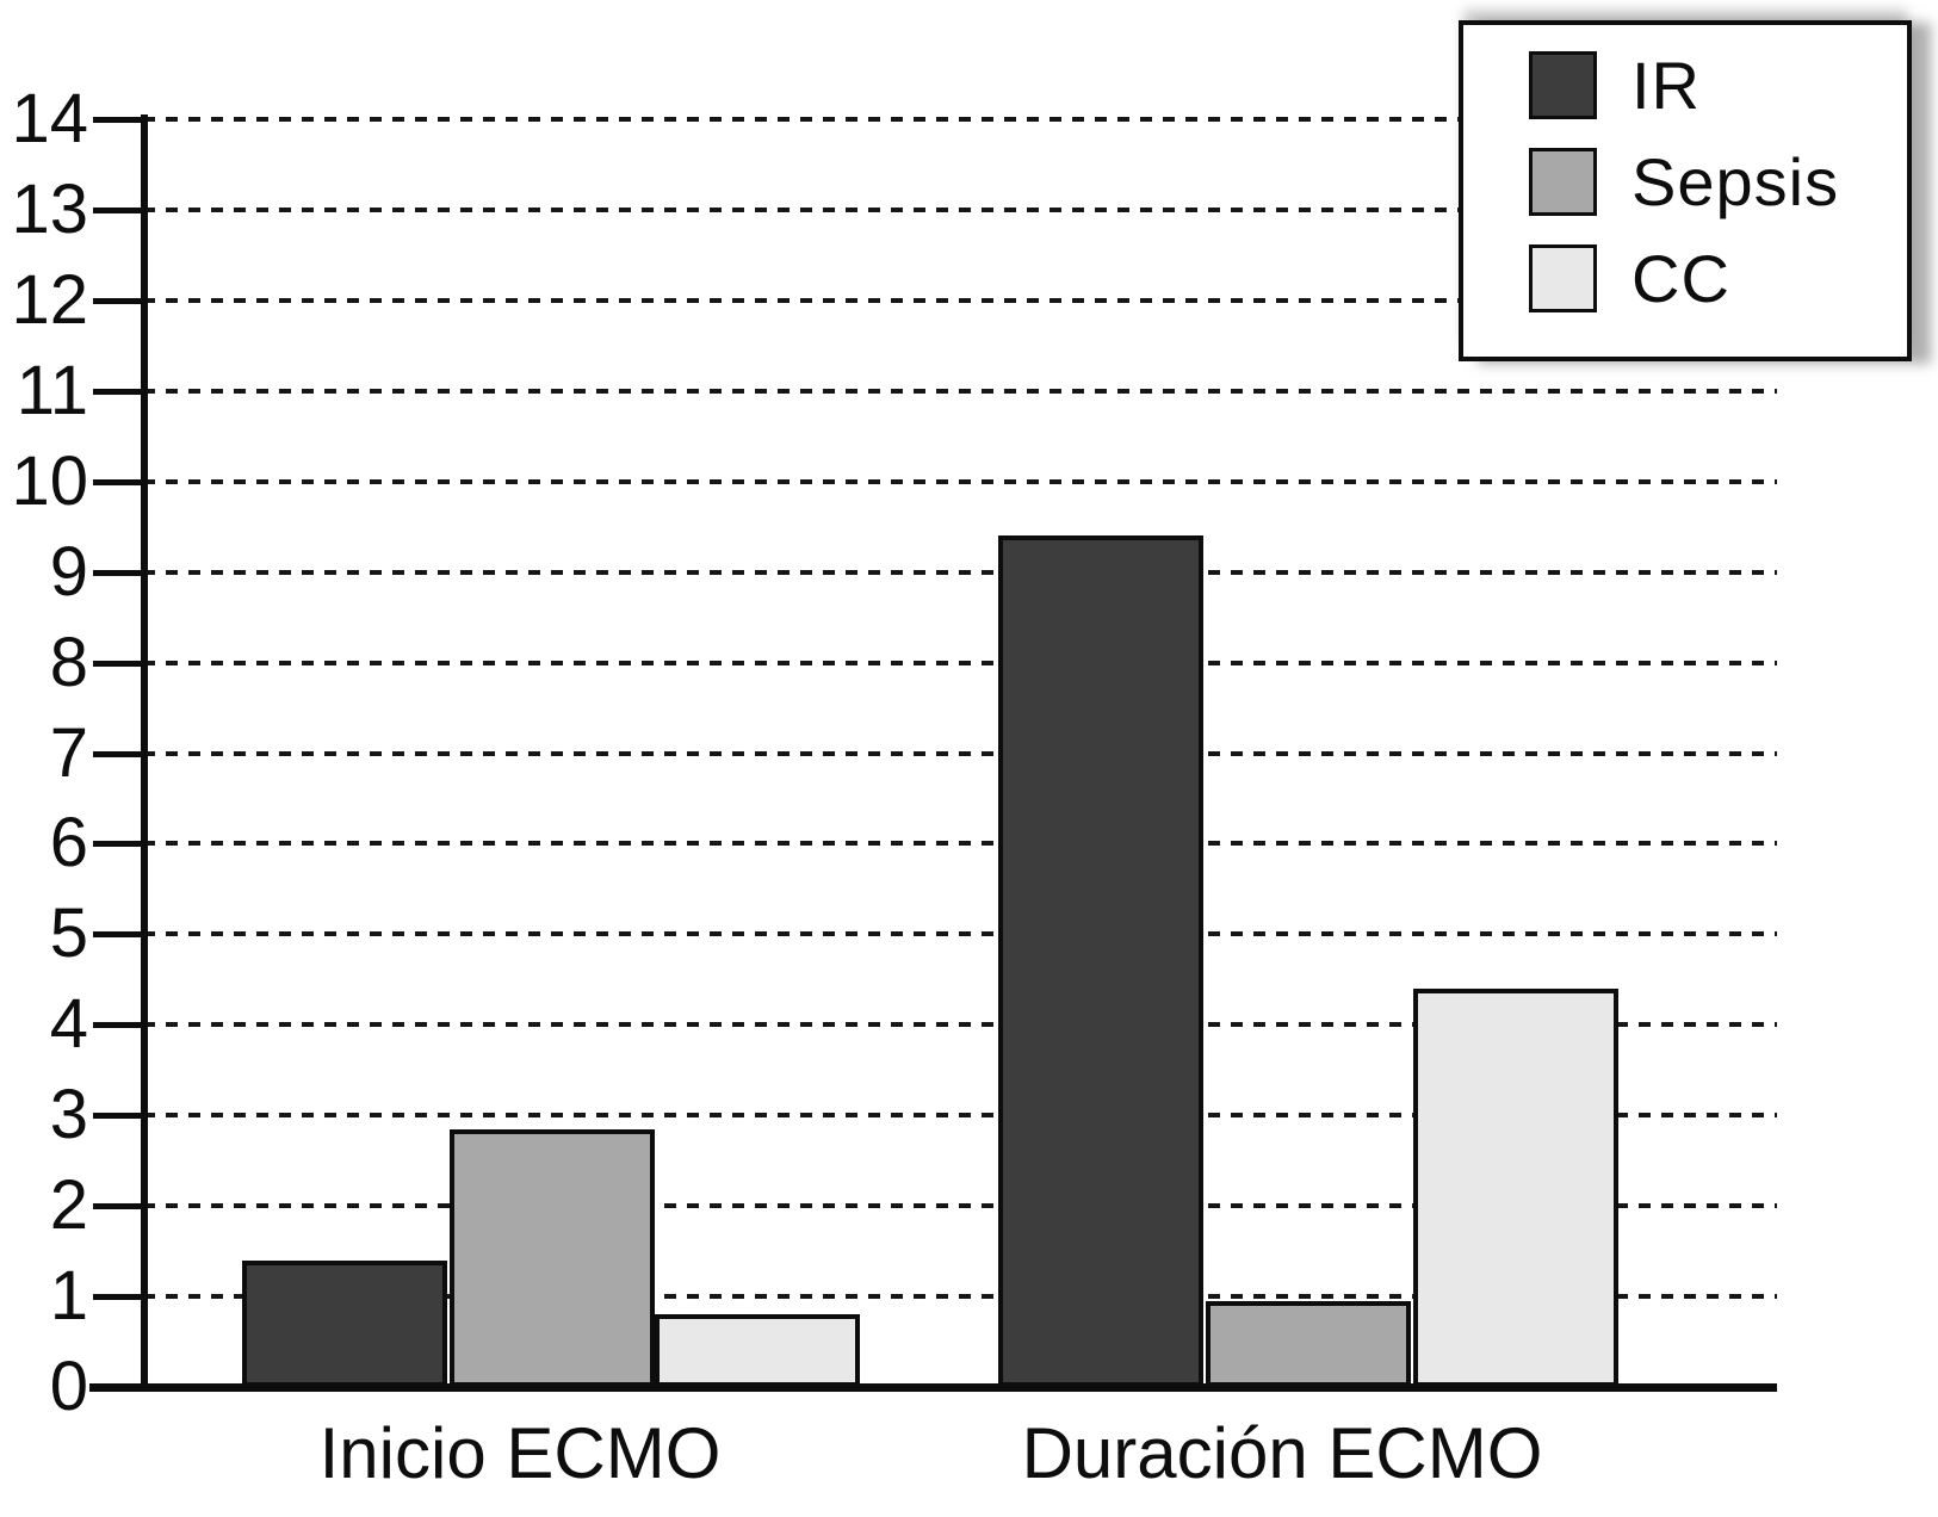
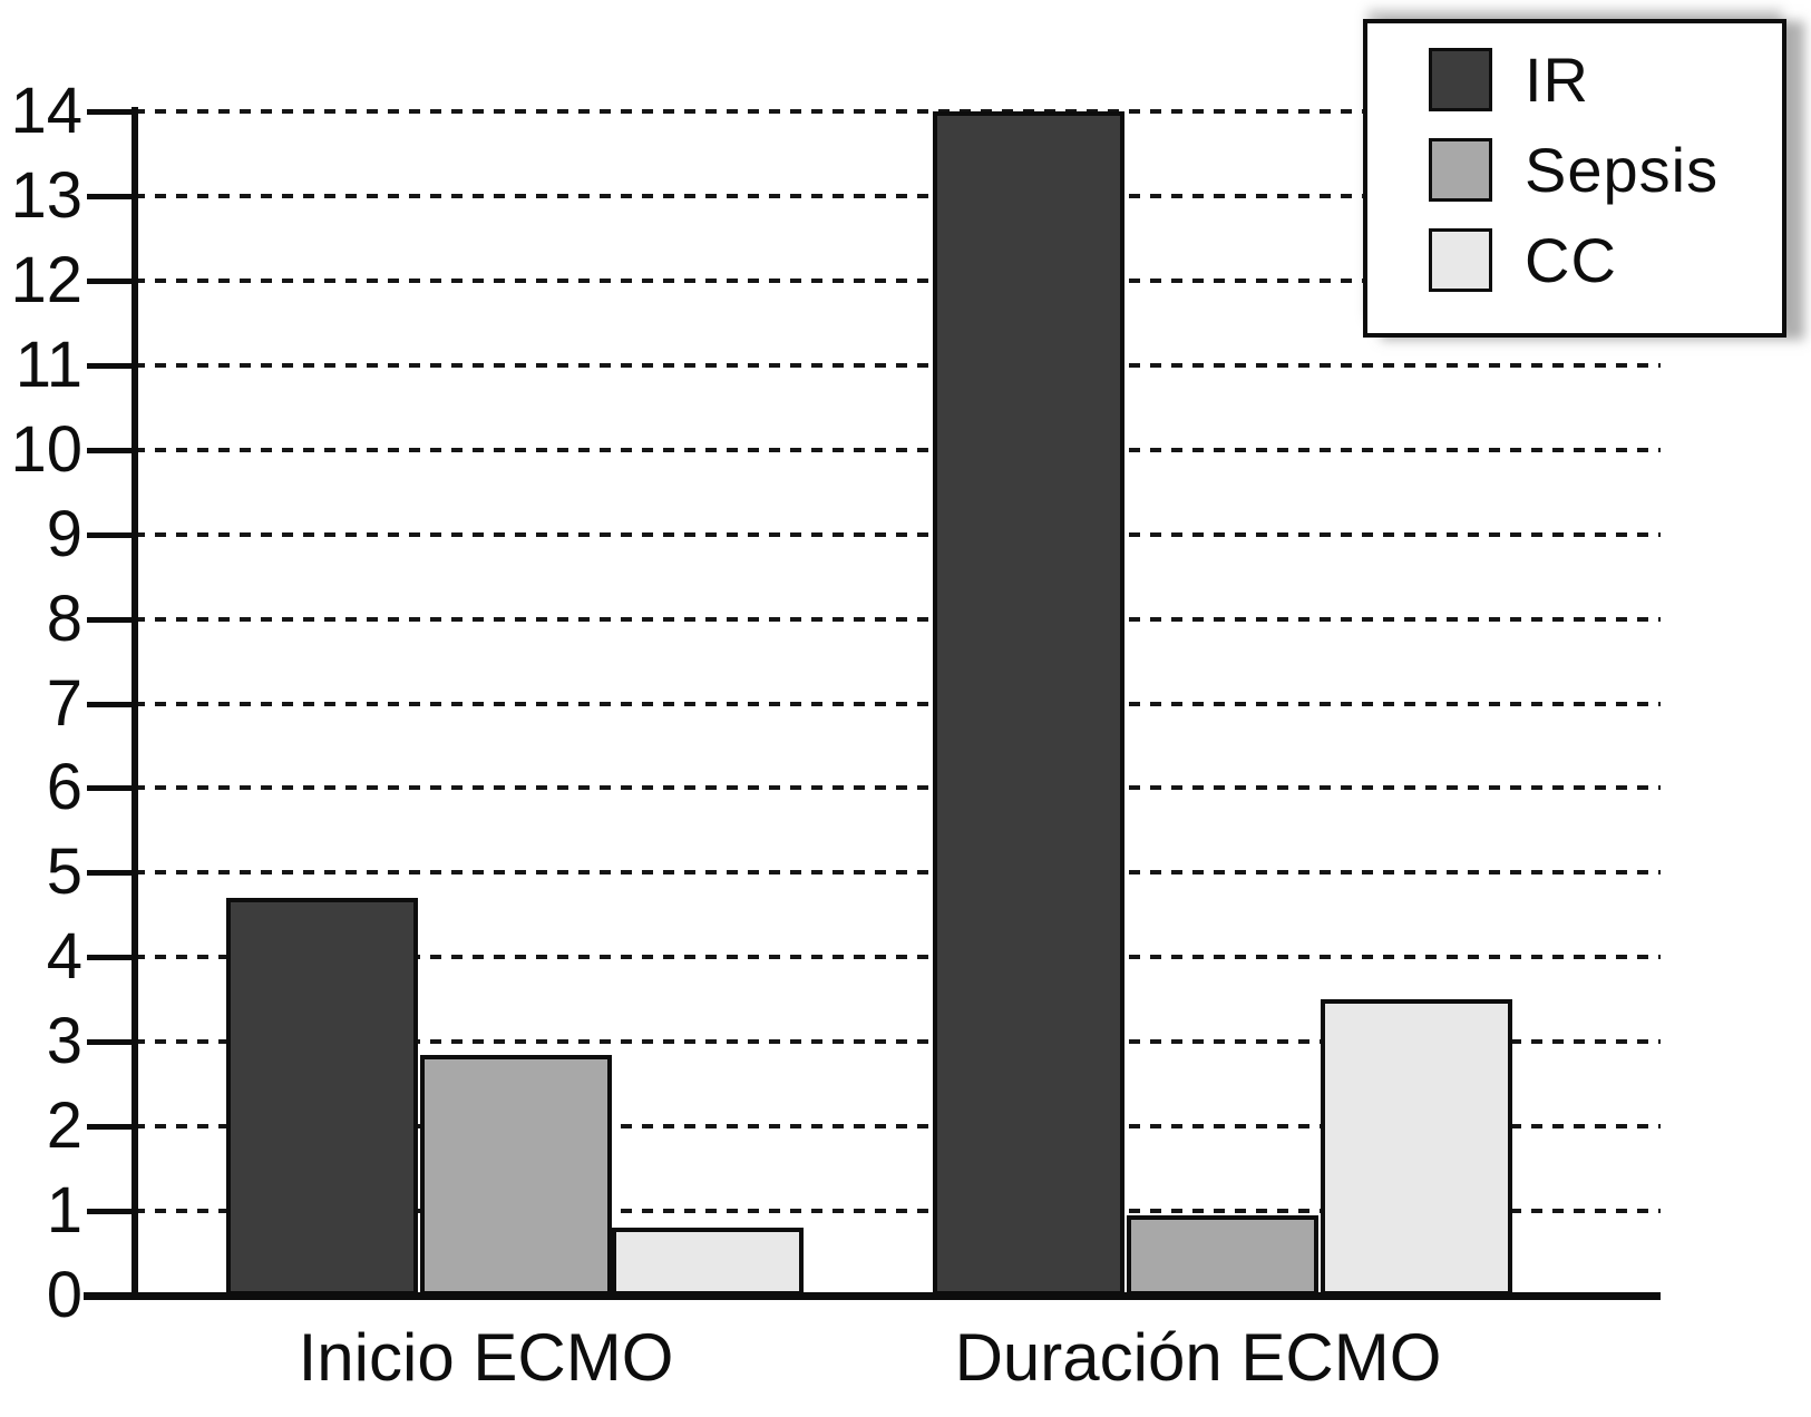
IR/Inicio ECMO: 1.4 -> 4.7
IR/Duración ECMO: 9.4 -> 14.0
CC/Duración ECMO: 4.4 -> 3.5
